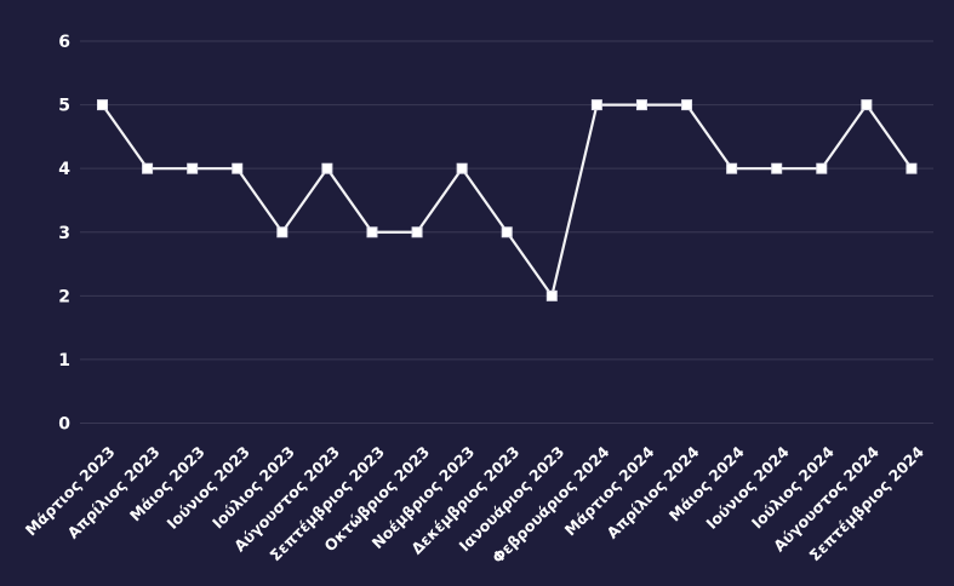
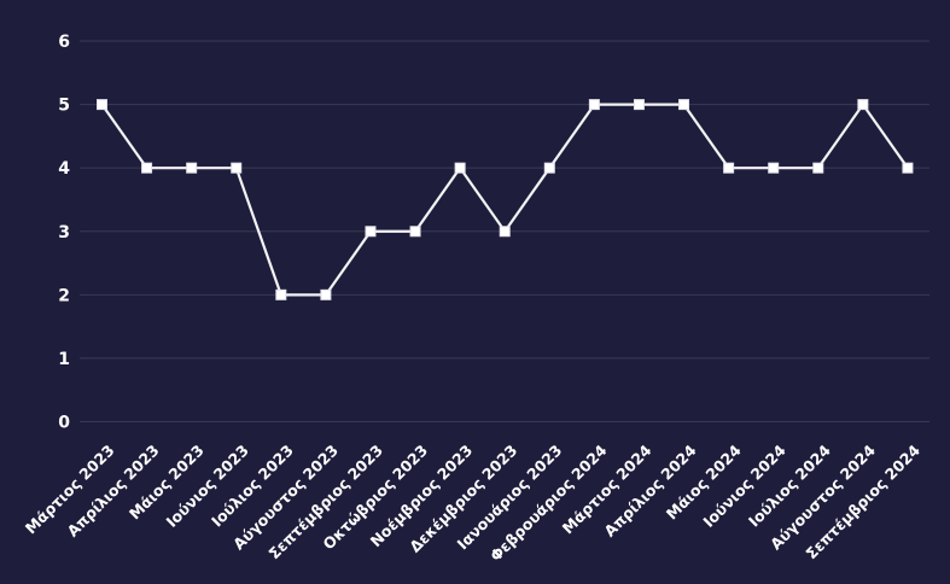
Ιούλιος 2023: 3 -> 2
Αύγουστος 2023: 4 -> 2
Ιανουάριος 2023: 2 -> 4
